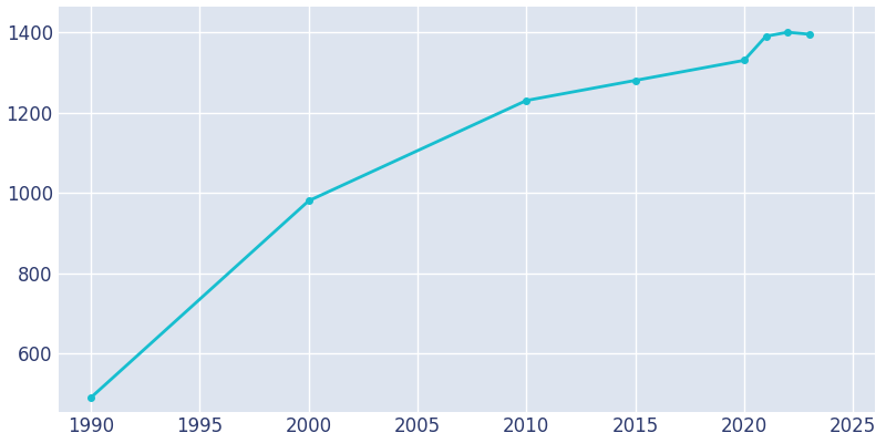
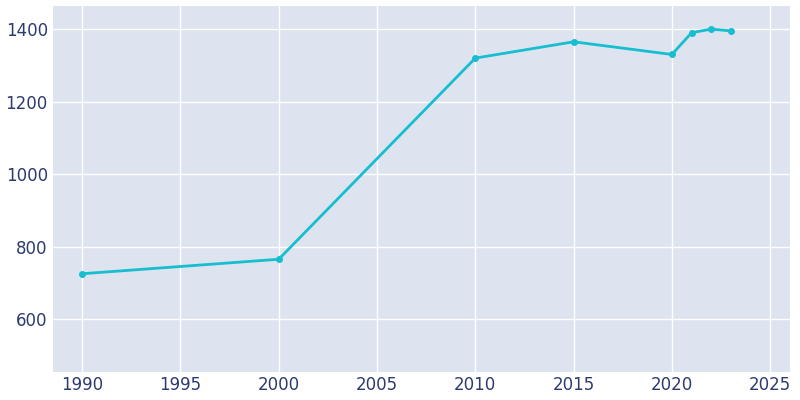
1990: 490 -> 725
2000: 980 -> 765
2010: 1230 -> 1320
2015: 1280 -> 1365
